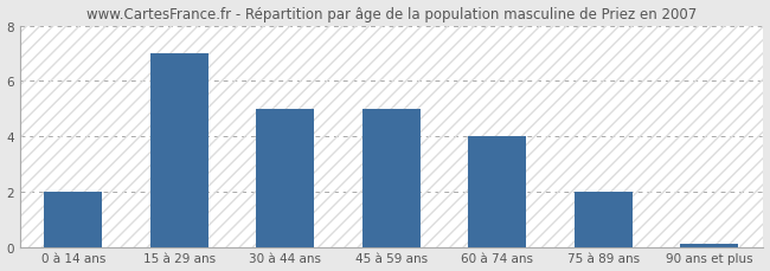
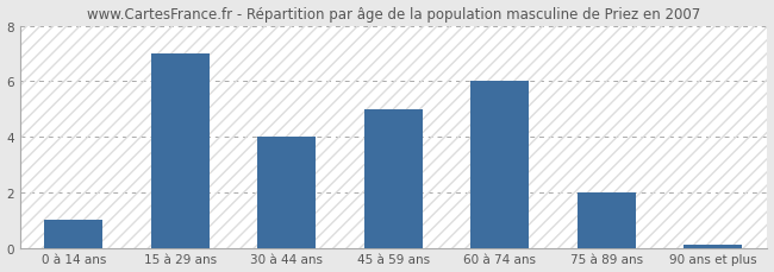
0 à 14 ans: 2.0 -> 1.0
30 à 44 ans: 5.0 -> 4.0
60 à 74 ans: 4.0 -> 6.0
